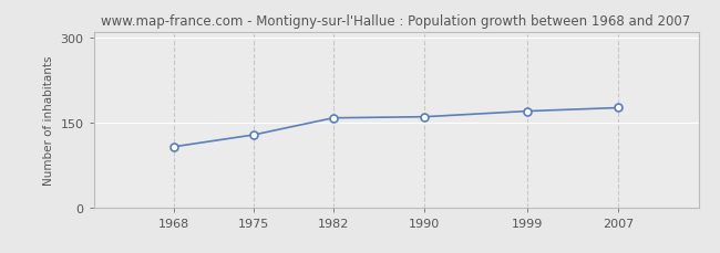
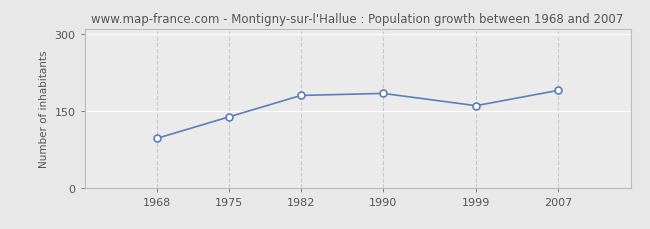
1968: 107 -> 96
1975: 128 -> 138
1982: 158 -> 180
1990: 160 -> 184
1999: 170 -> 160
2007: 176 -> 190
